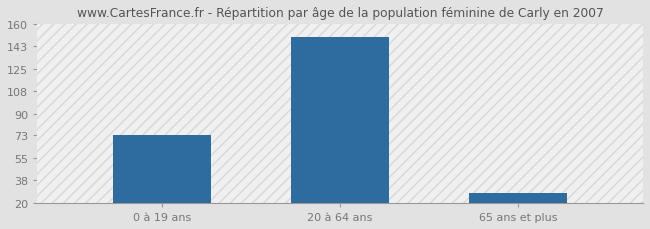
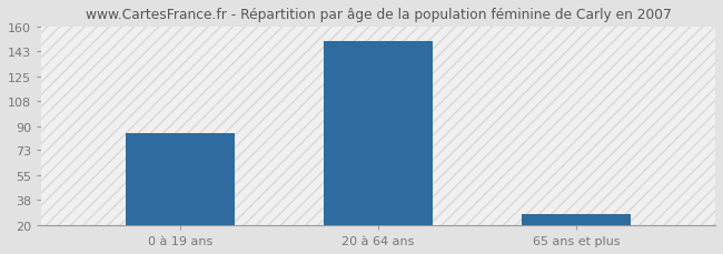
0 à 19 ans: 73 -> 85
